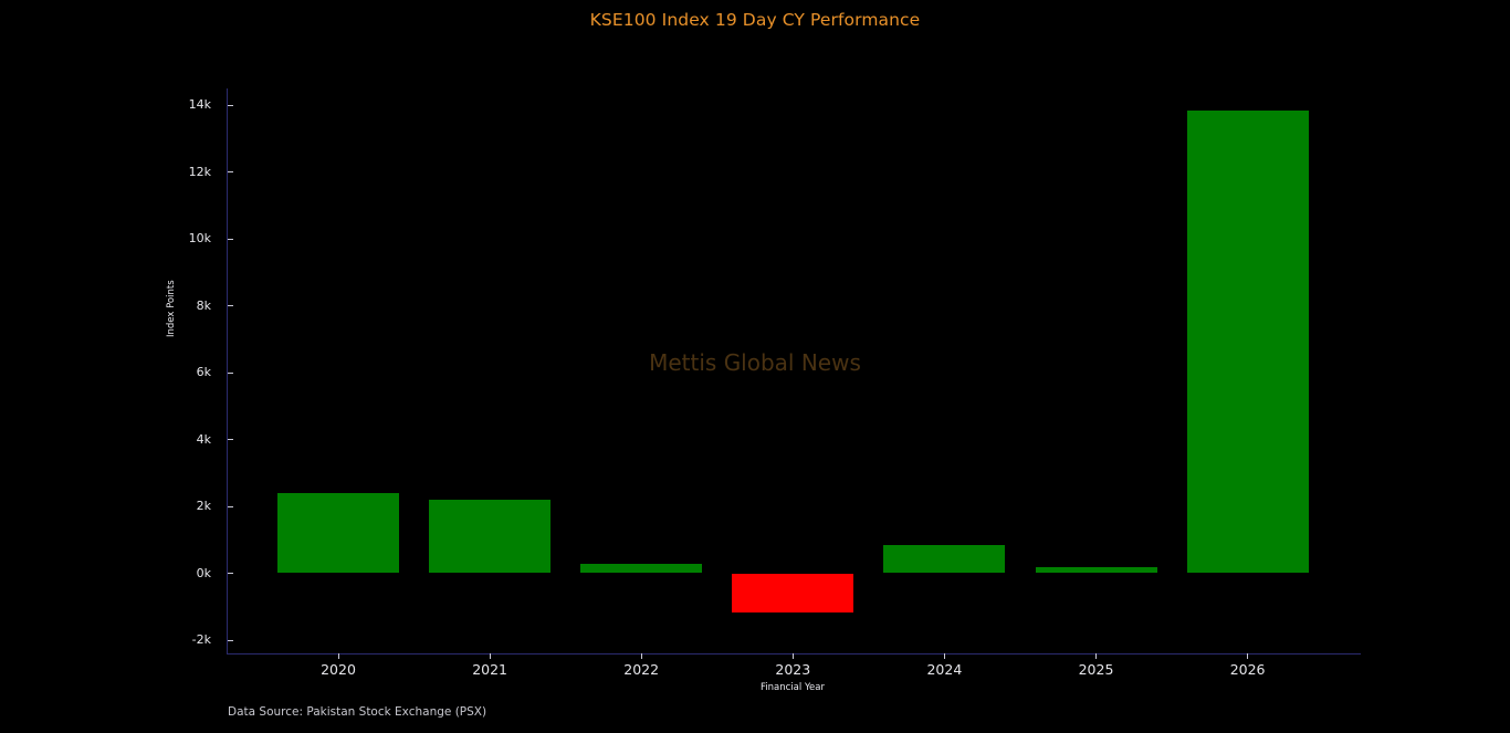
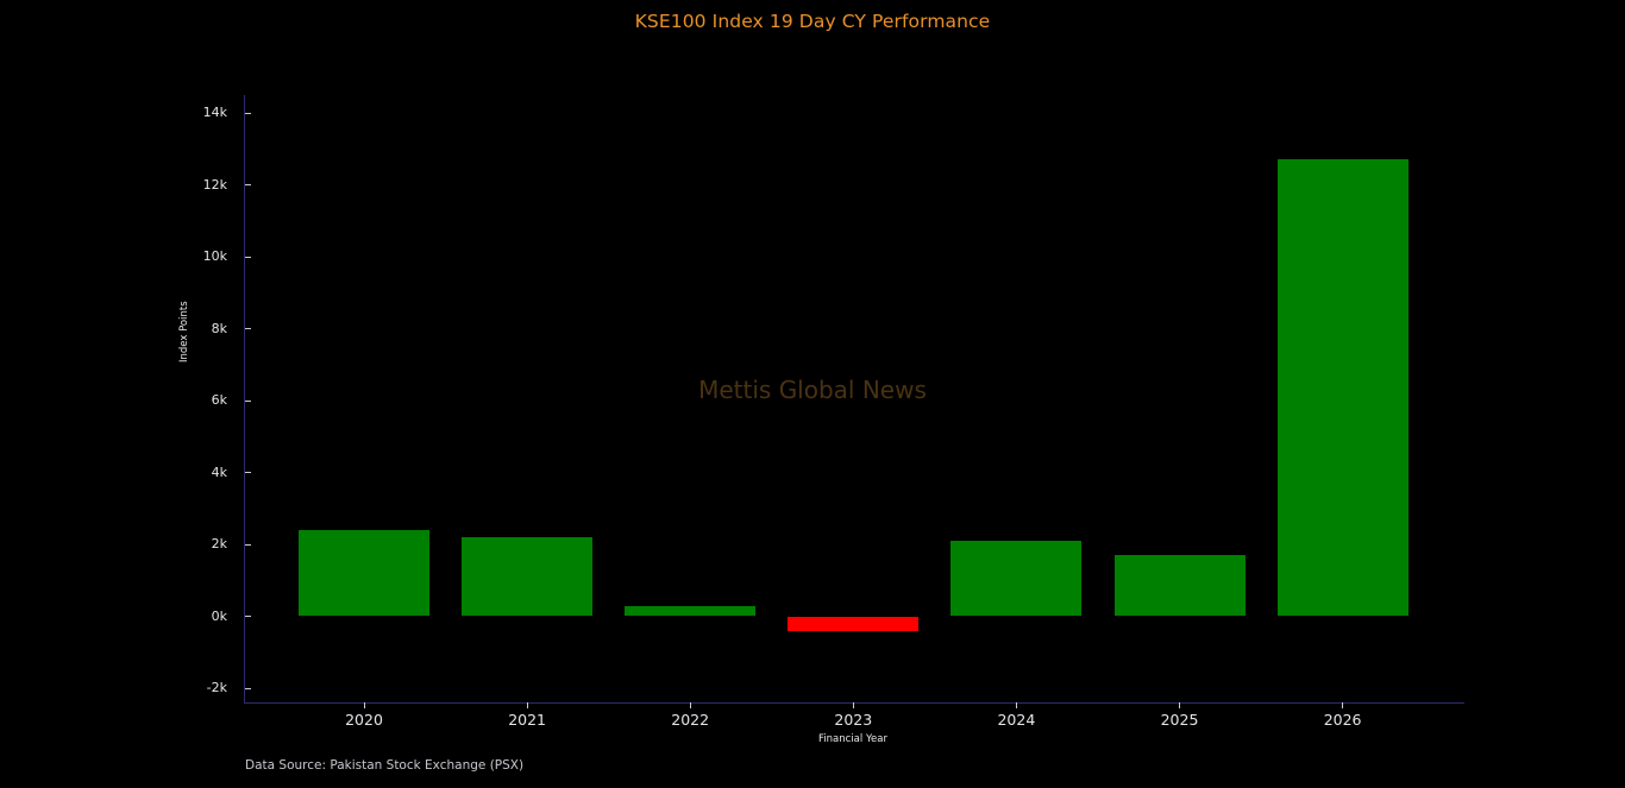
2023: -1.2k -> -0.4k
2024: 0.8k -> 2.1k
2025: 0.2k -> 1.7k
2026: 13.8k -> 12.7k
